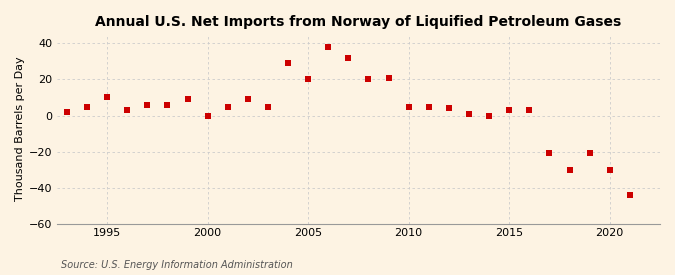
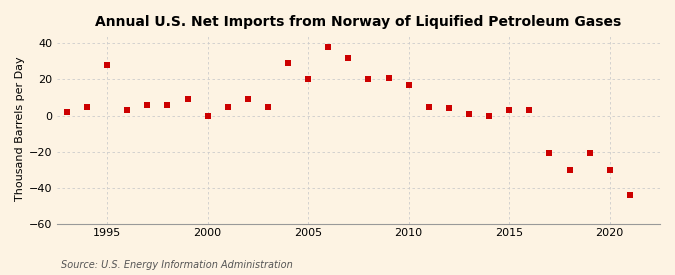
1995: 10 -> 28
2010: 5 -> 17
